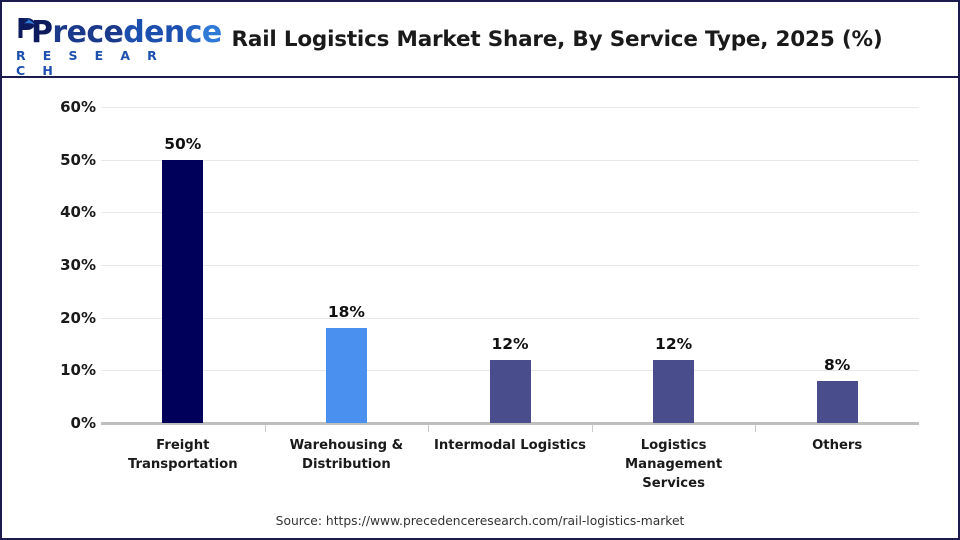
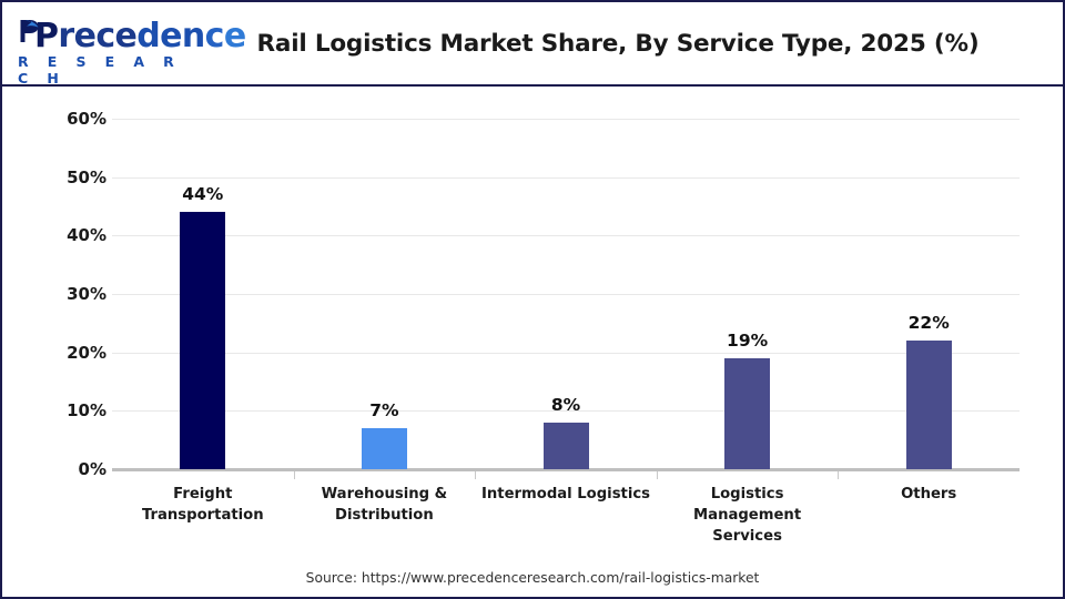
Freight Transportation: 50% -> 44%
Warehousing & Distribution: 18% -> 7%
Intermodal Logistics: 12% -> 8%
Logistics Management Services: 12% -> 19%
Others: 8% -> 22%
